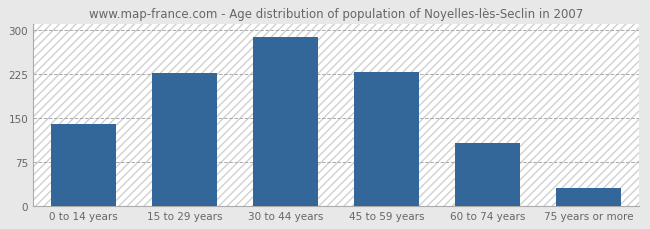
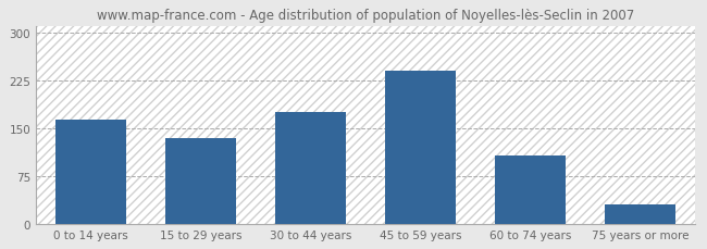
0 to 14 years: 140 -> 163
15 to 29 years: 226 -> 135
30 to 44 years: 288 -> 175
45 to 59 years: 228 -> 240
